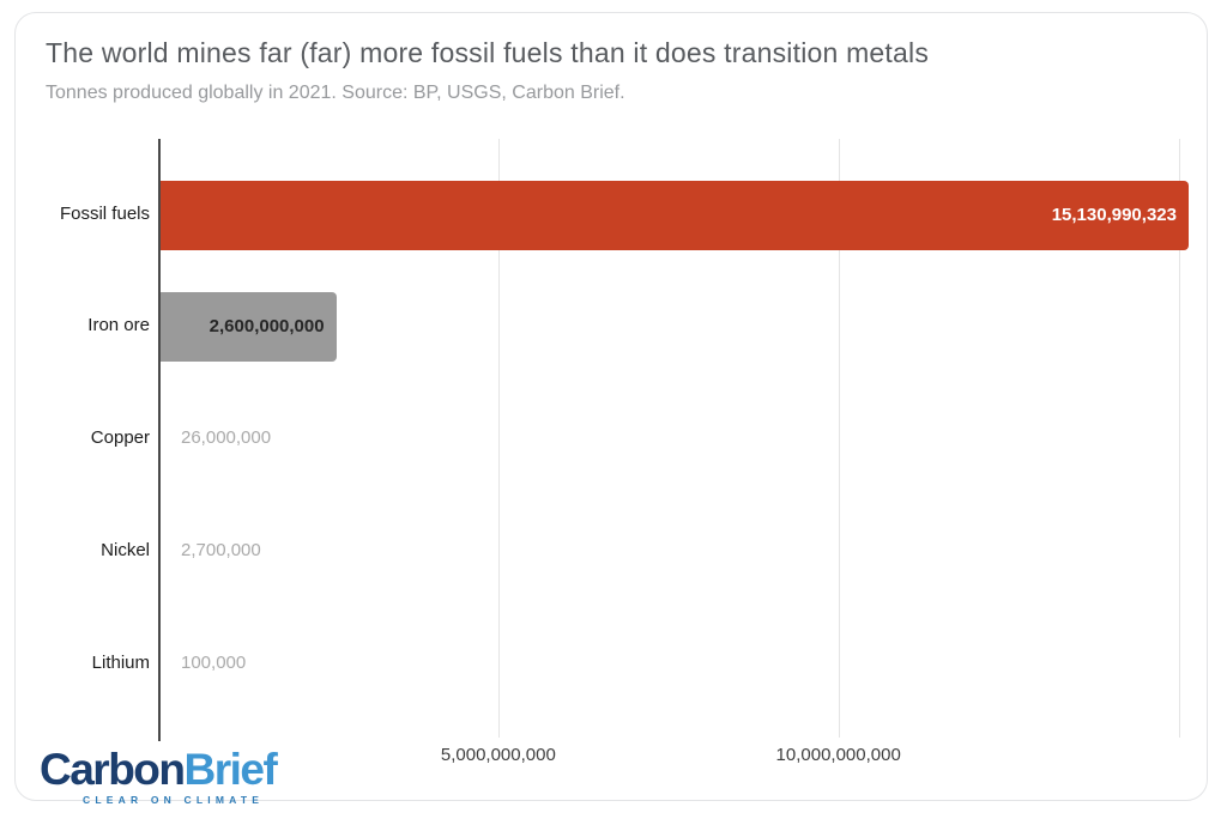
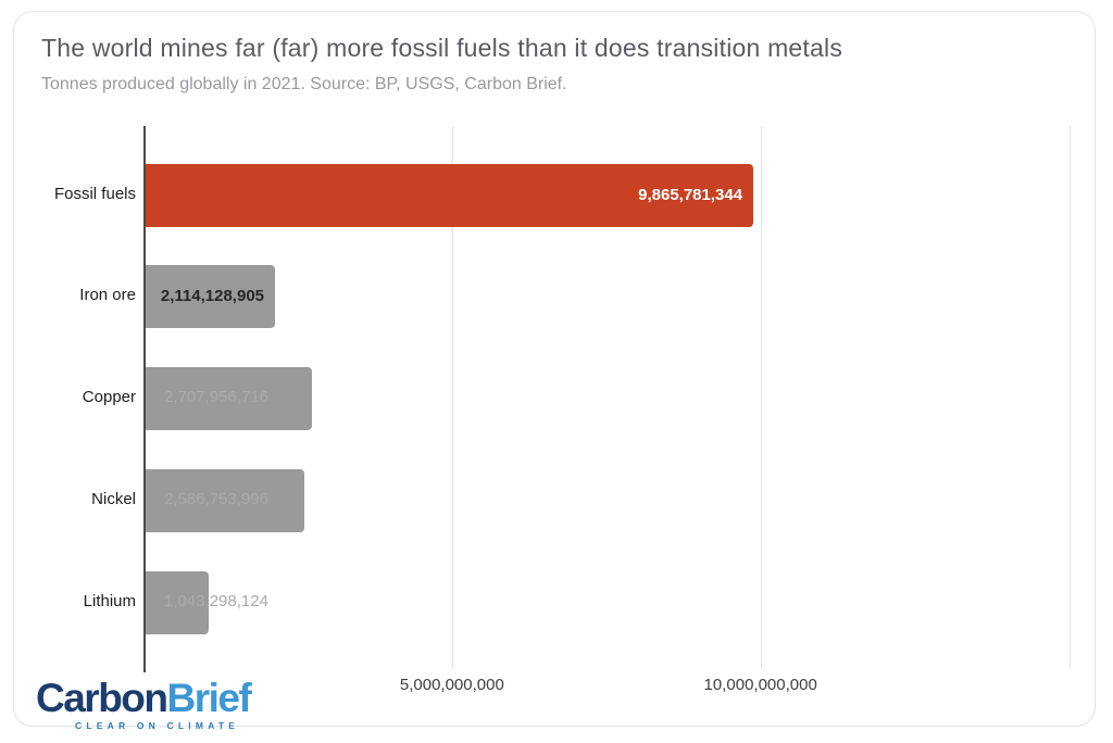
Fossil fuels: 15,130,990,323 -> 9,865,781,344
Iron ore: 2,600,000,000 -> 2,114,128,905
Copper: 26,000,000 -> 2,707,956,716
Nickel: 2,700,000 -> 2,586,753,996
Lithium: 100,000 -> 1,043,298,124
